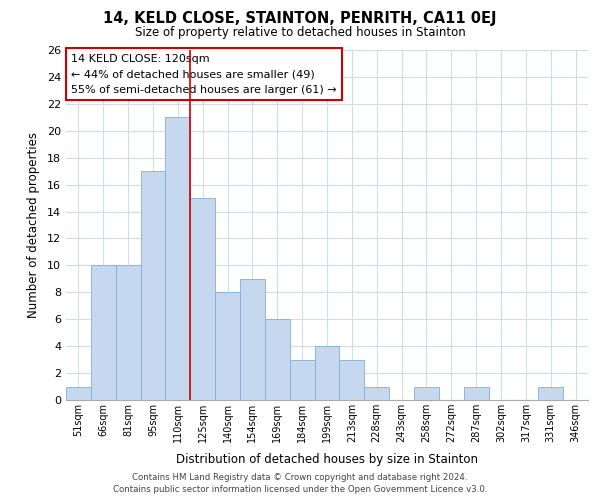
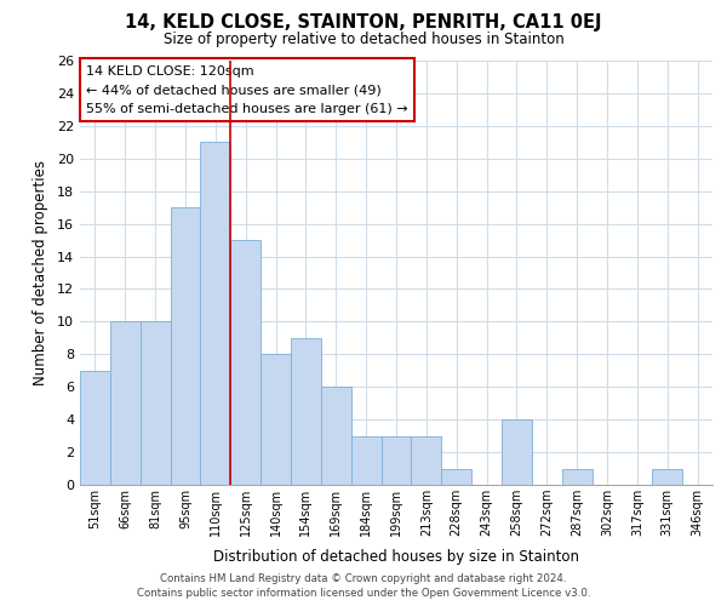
51sqm: 1 -> 7
199sqm: 4 -> 3
258sqm: 1 -> 4
